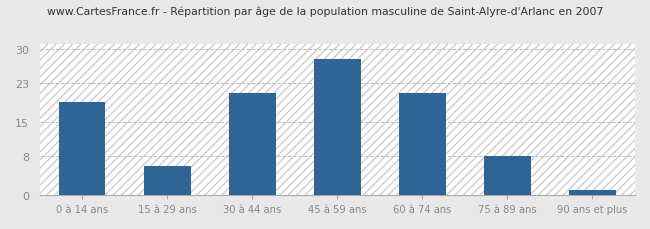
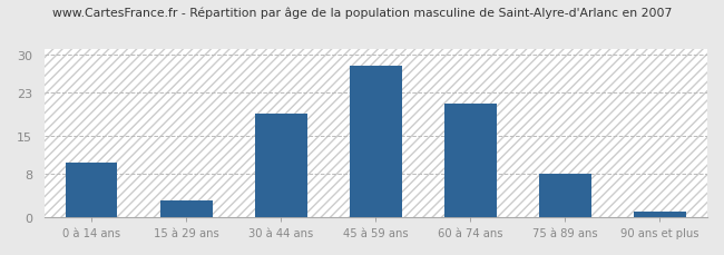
0 à 14 ans: 19 -> 10
15 à 29 ans: 6 -> 3
30 à 44 ans: 21 -> 19
